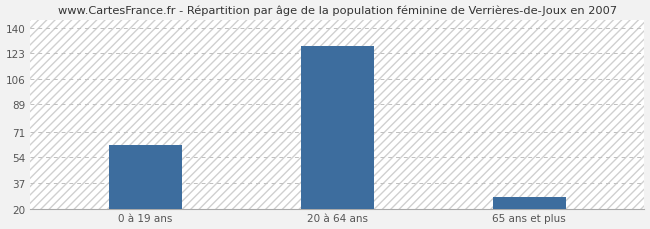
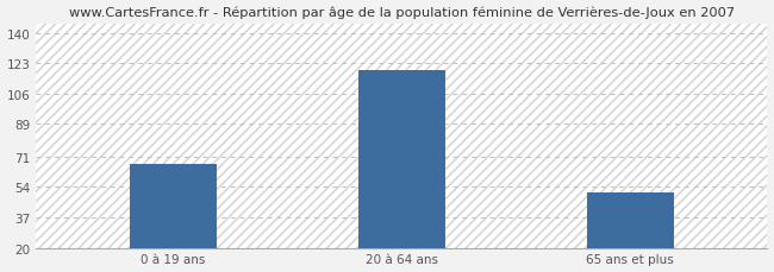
0 à 19 ans: 62 -> 67
20 à 64 ans: 128 -> 119
65 ans et plus: 28 -> 51
